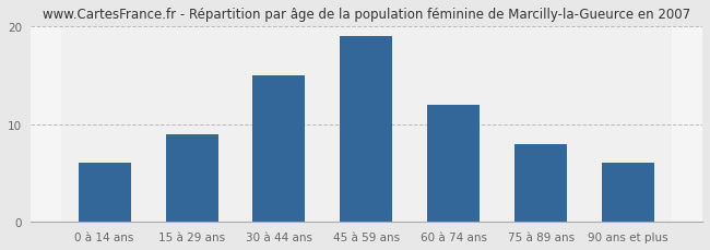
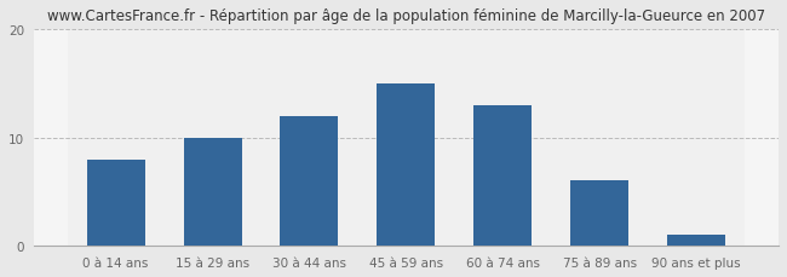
0 à 14 ans: 6 -> 8
15 à 29 ans: 9 -> 10
30 à 44 ans: 15 -> 12
45 à 59 ans: 19 -> 15
60 à 74 ans: 12 -> 13
75 à 89 ans: 8 -> 6
90 ans et plus: 6 -> 1
